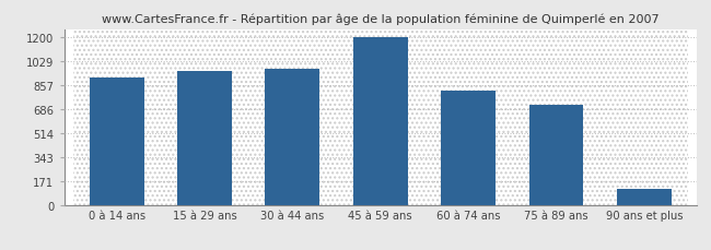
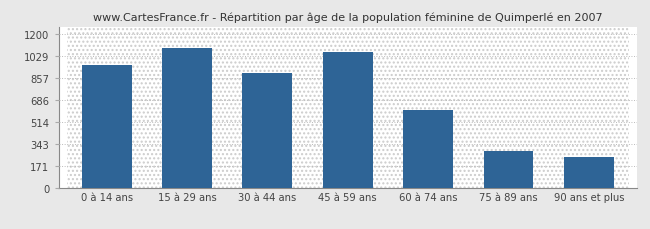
0 à 14 ans: 910 -> 960
15 à 29 ans: 960 -> 1090
30 à 44 ans: 980 -> 900
45 à 59 ans: 1200 -> 1060
60 à 74 ans: 820 -> 610
75 à 89 ans: 720 -> 290
90 ans et plus: 120 -> 240
